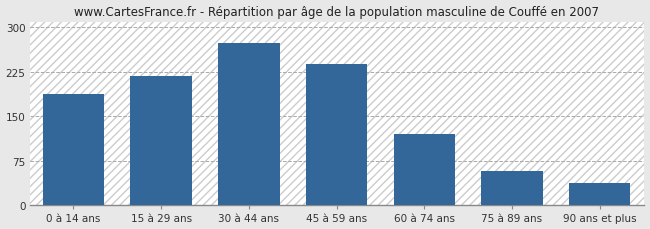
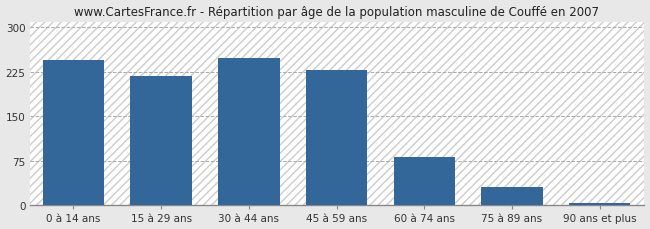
0 à 14 ans: 188 -> 245
30 à 44 ans: 274 -> 248
45 à 59 ans: 238 -> 228
60 à 74 ans: 120 -> 82
75 à 89 ans: 58 -> 30
90 ans et plus: 38 -> 4
